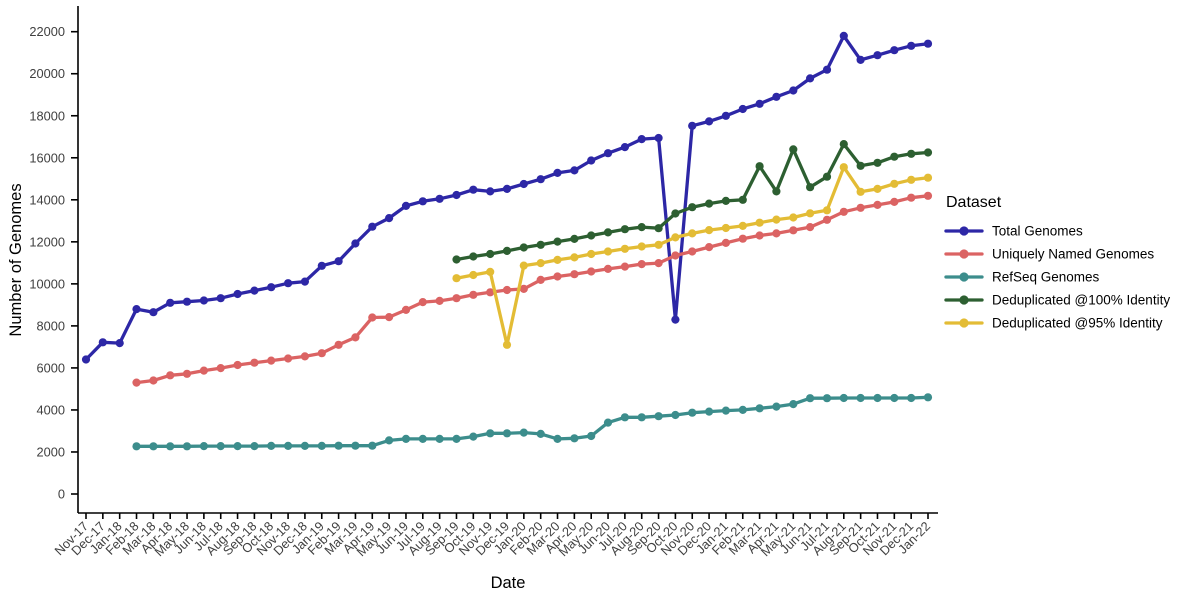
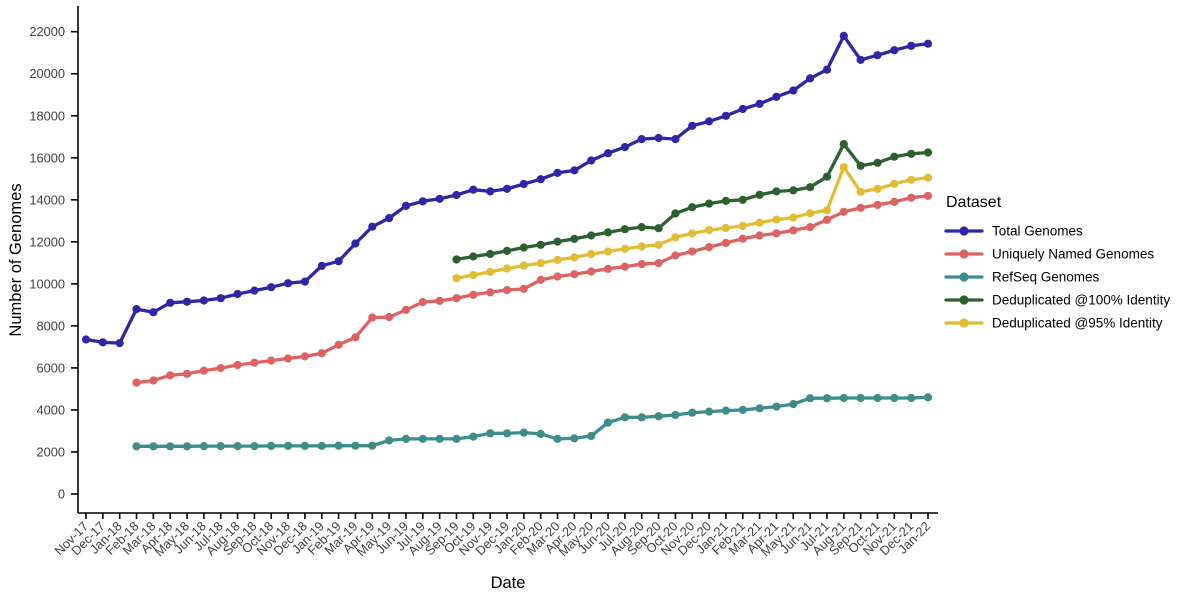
Total Genomes/Nov-17: 6400 -> 7400
Deduplicated @95% Identity/Dec-19: 7100 -> 10700
Total Genomes/Oct-20: 8300 -> 16900
Deduplicated @100% Identity/Mar-21: 15600 -> 14200
Deduplicated @100% Identity/May-21: 16400 -> 14400
